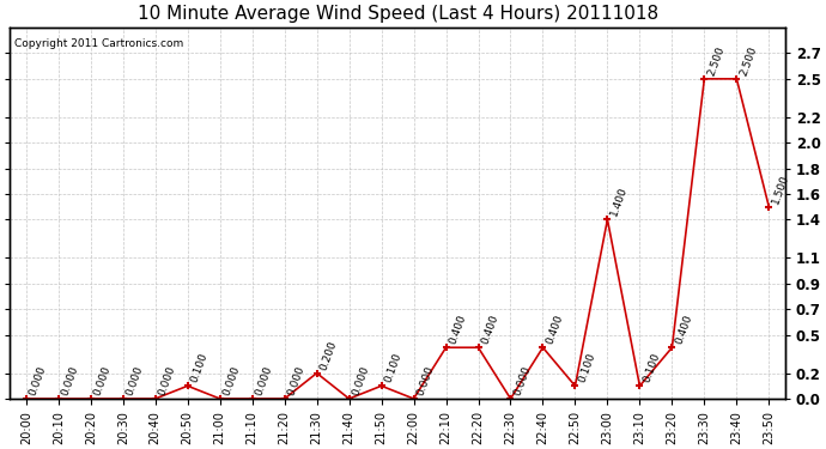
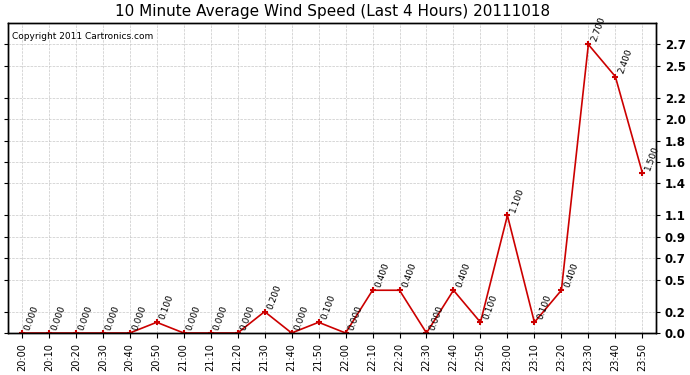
23:00: 1.400 -> 1.100
23:30: 2.500 -> 2.700
23:40: 2.500 -> 2.400
